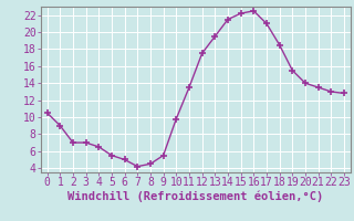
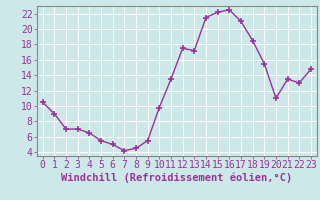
13: 19.5 -> 17.2
20: 14.0 -> 11.0
23: 12.8 -> 14.8
